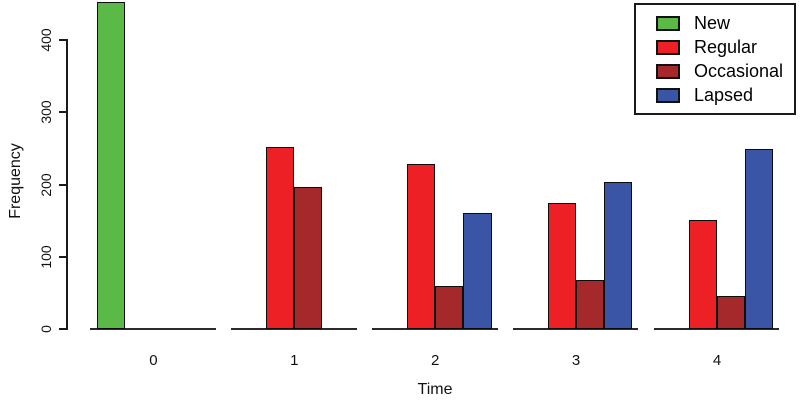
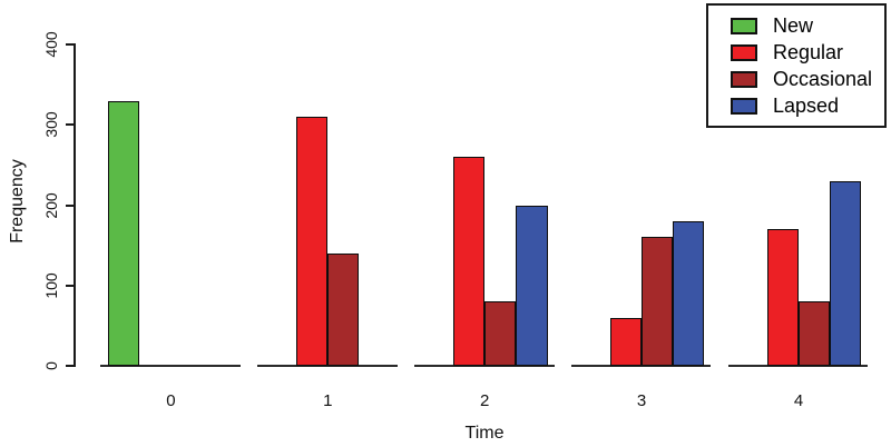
New/0: 450 -> 330
Regular/1: 250 -> 310
Occasional/1: 200 -> 140
Regular/2: 230 -> 260
Occasional/2: 60 -> 80
Lapsed/2: 160 -> 200
Regular/3: 180 -> 60
Occasional/3: 70 -> 160
Lapsed/3: 200 -> 180
Regular/4: 150 -> 170
Occasional/4: 40 -> 80
Lapsed/4: 250 -> 230
